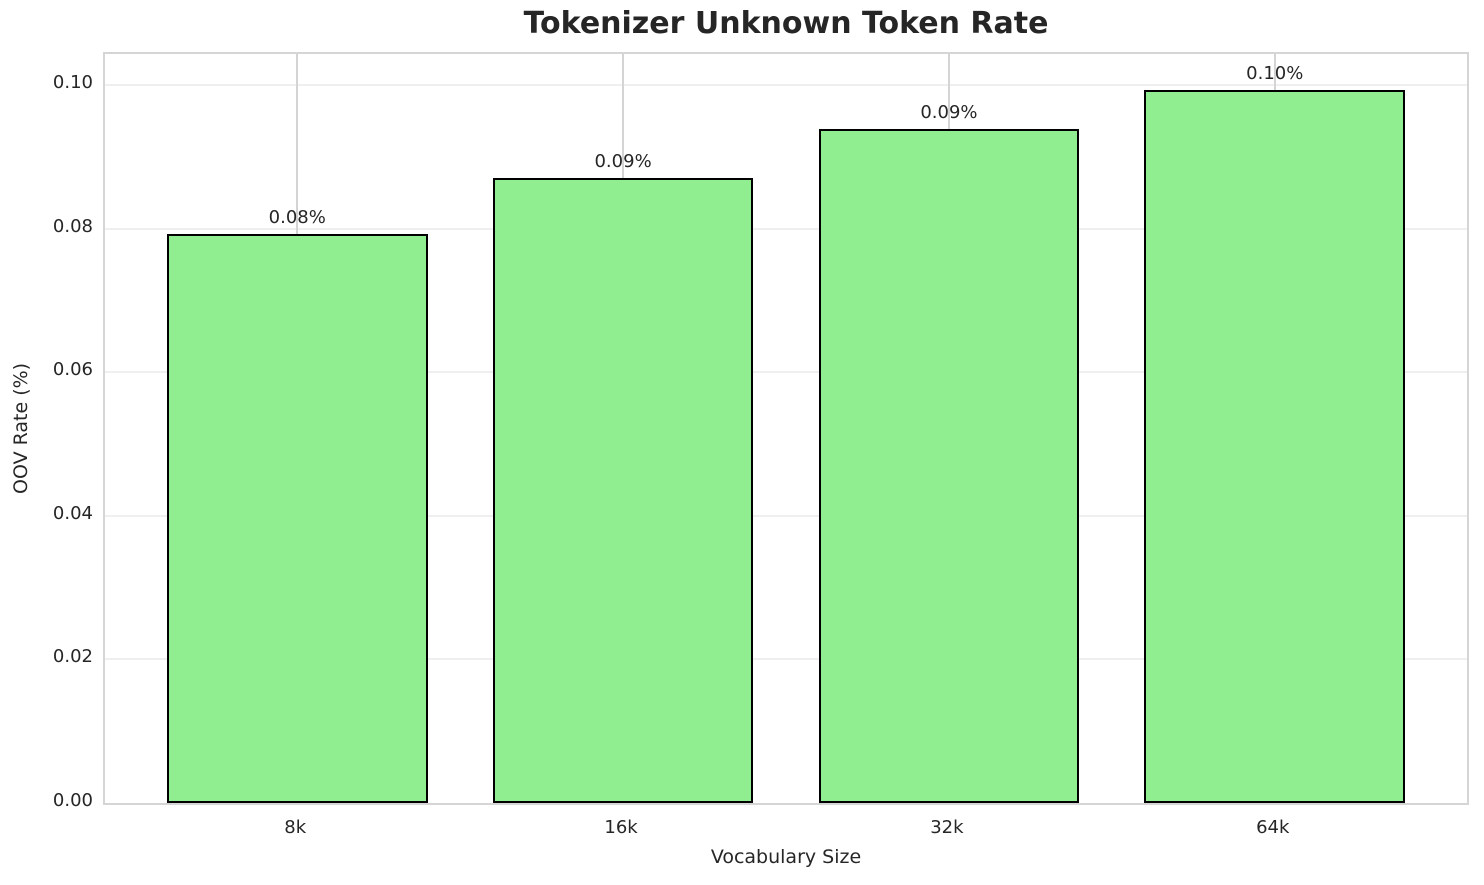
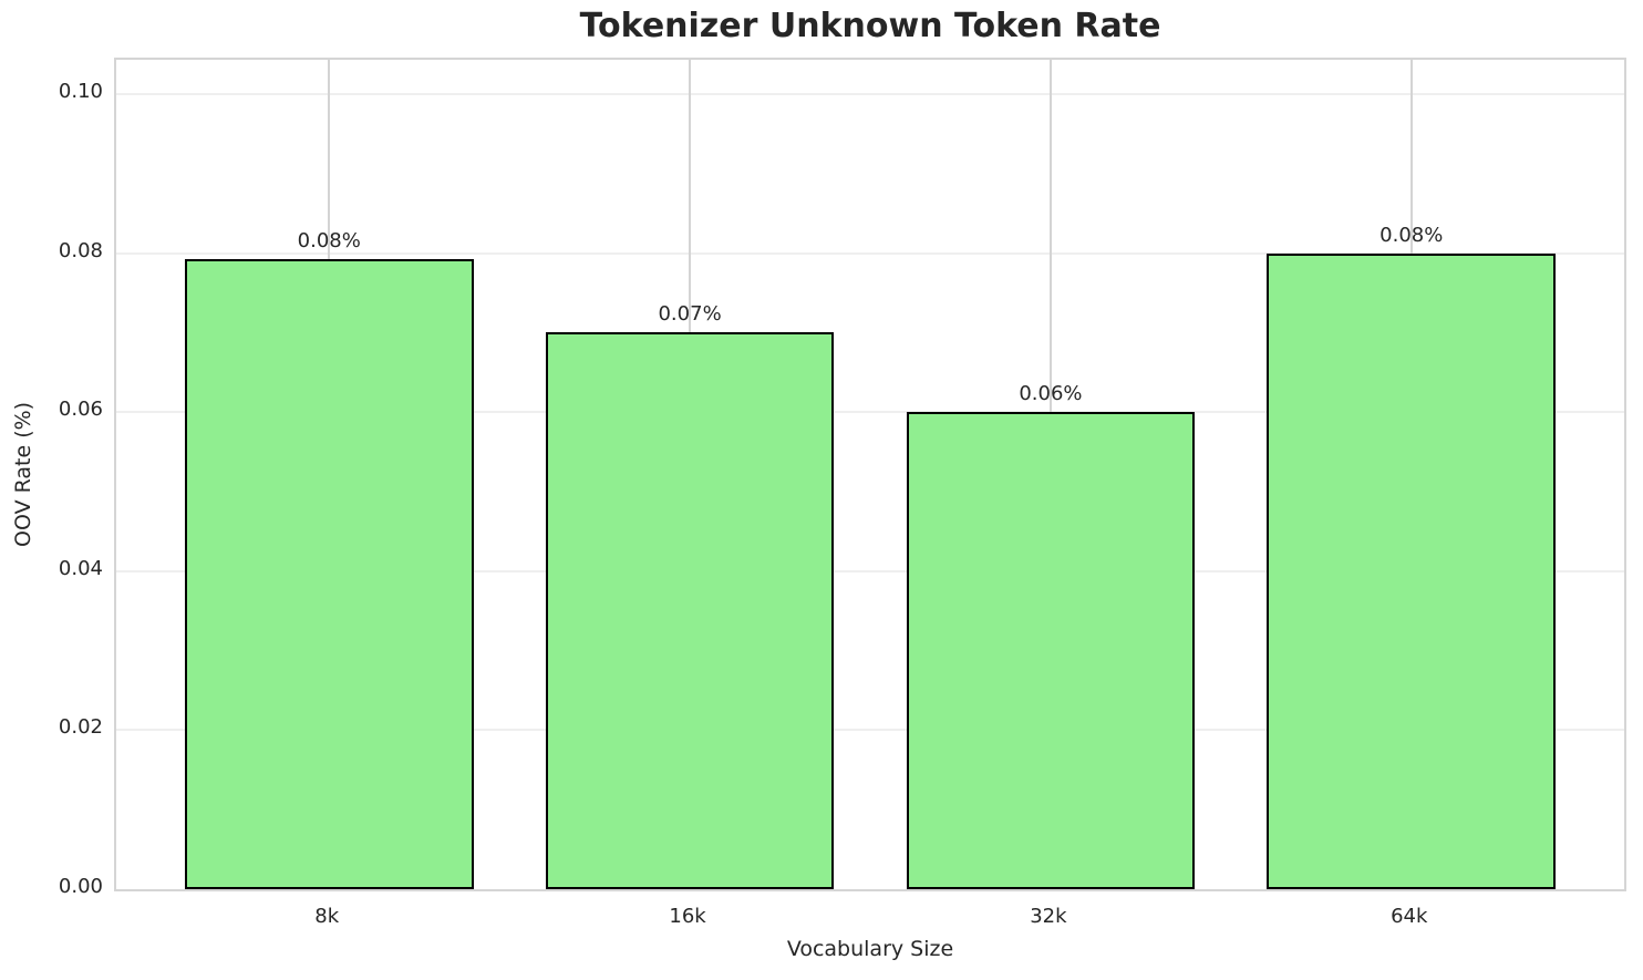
16k: 0.09% -> 0.07%
32k: 0.09% -> 0.06%
64k: 0.10% -> 0.08%
